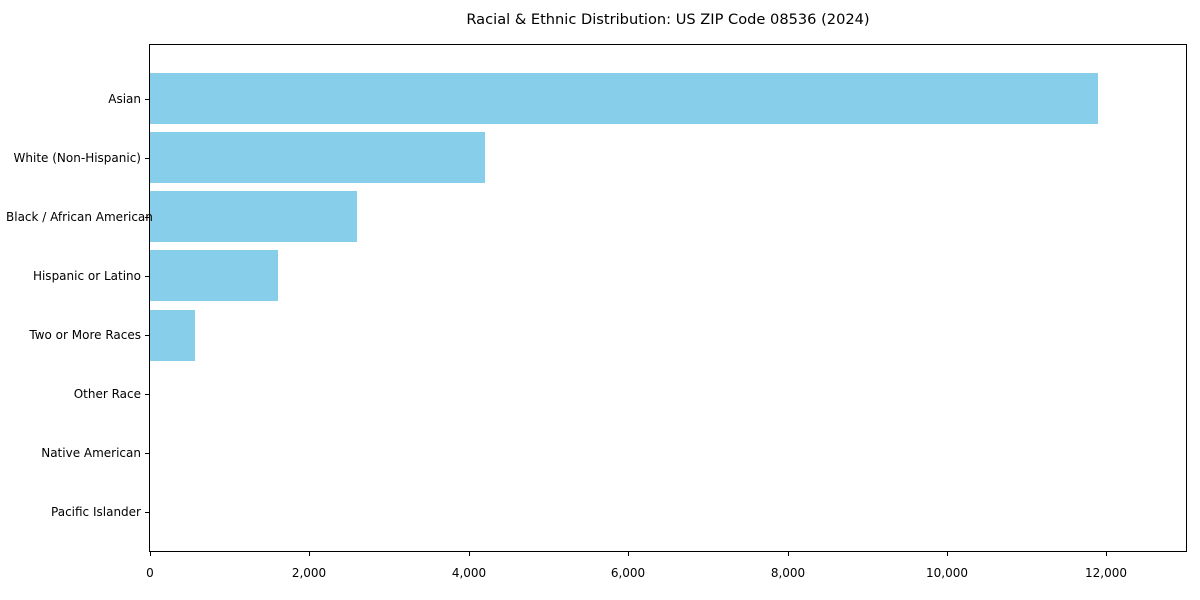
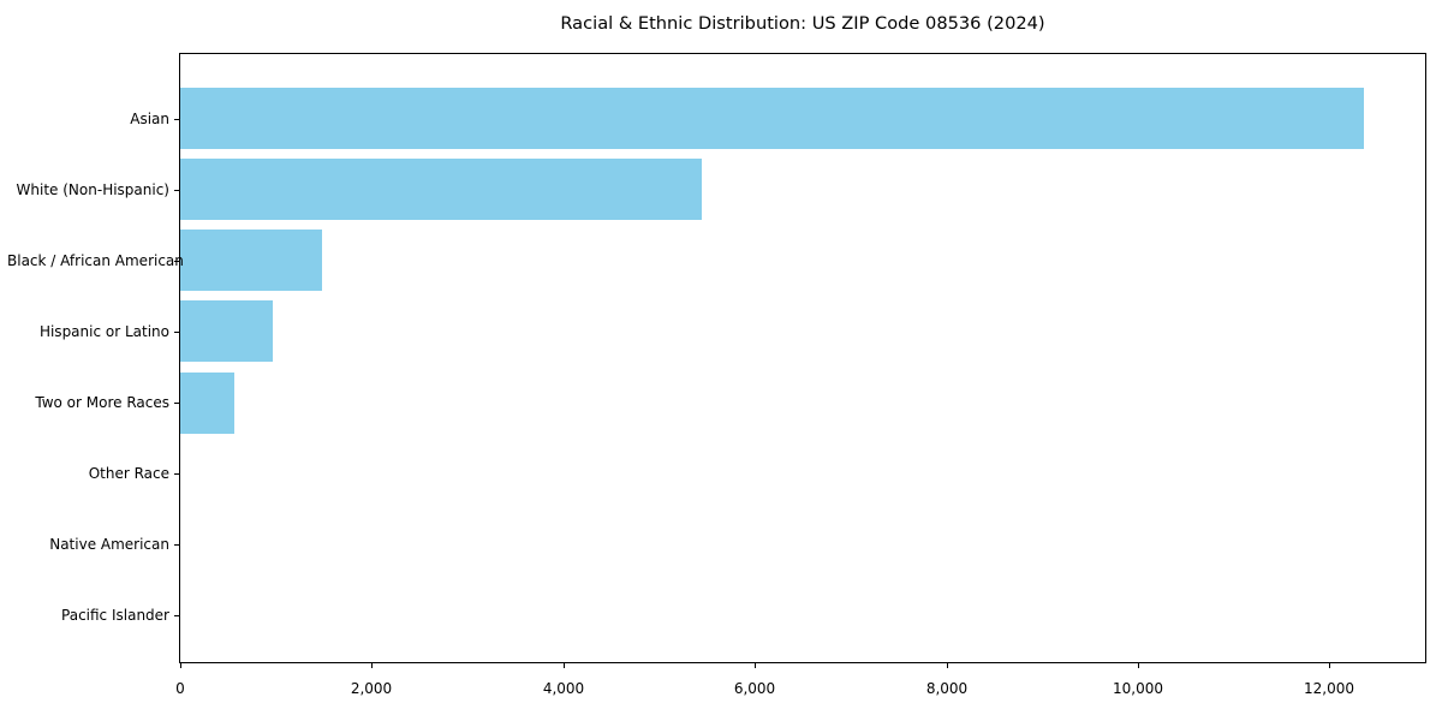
Asian: 11900 -> 12400
White (Non-Hispanic): 4200 -> 5400
Black / African American: 2600 -> 1500
Hispanic or Latino: 1600 -> 1000
